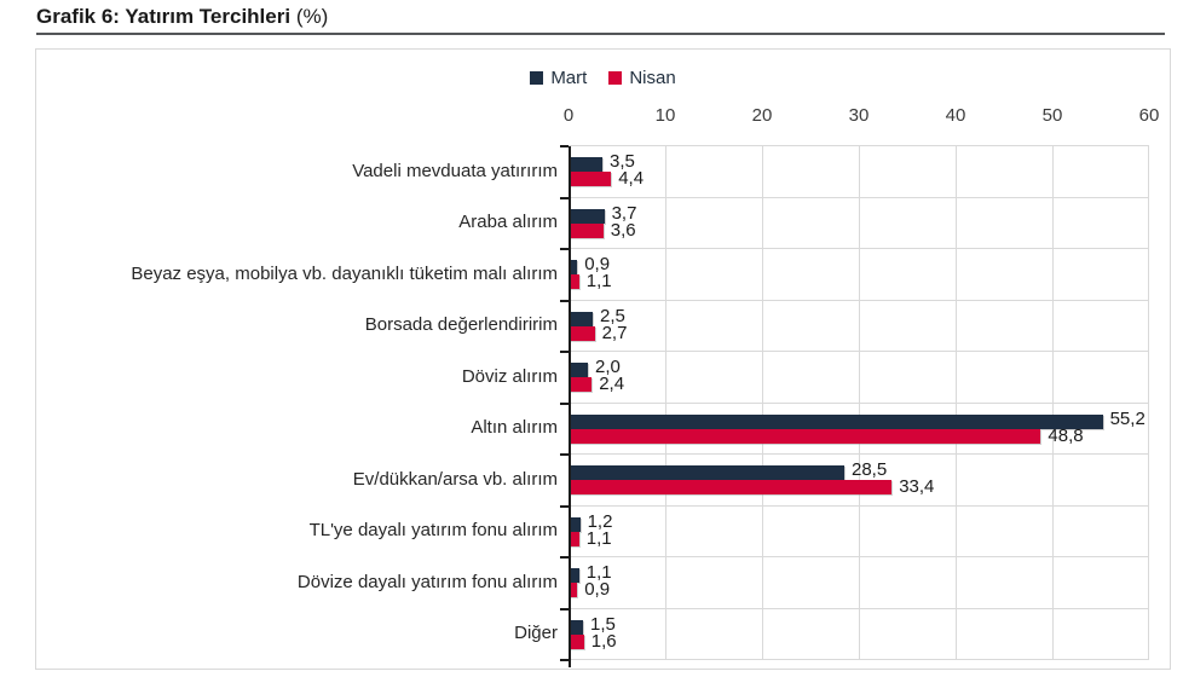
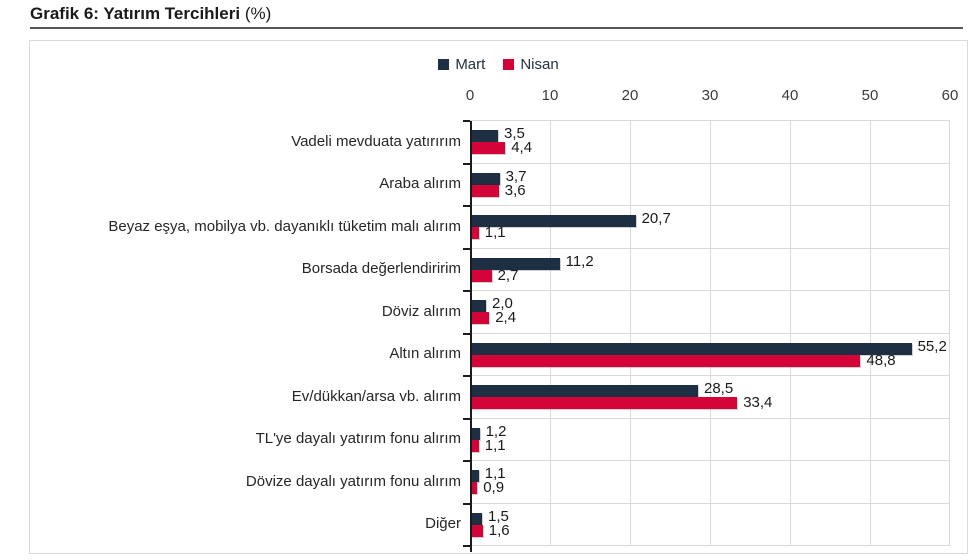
Mart/Beyaz eşya, mobilya vb. dayanıklı tüketim malı alırım: 0,9 -> 20,7
Mart/Borsada değerlendiririm: 2,5 -> 11,2
